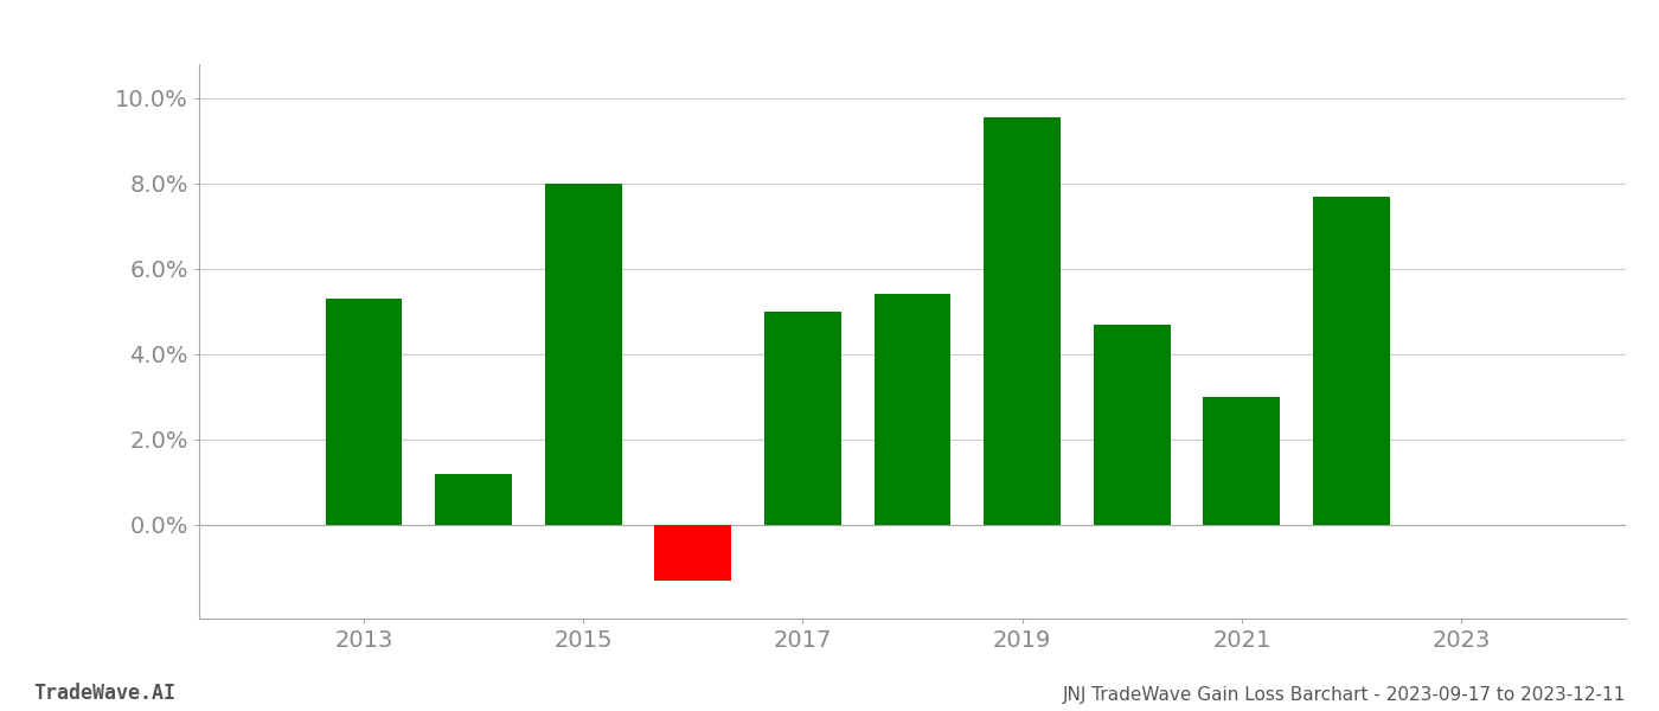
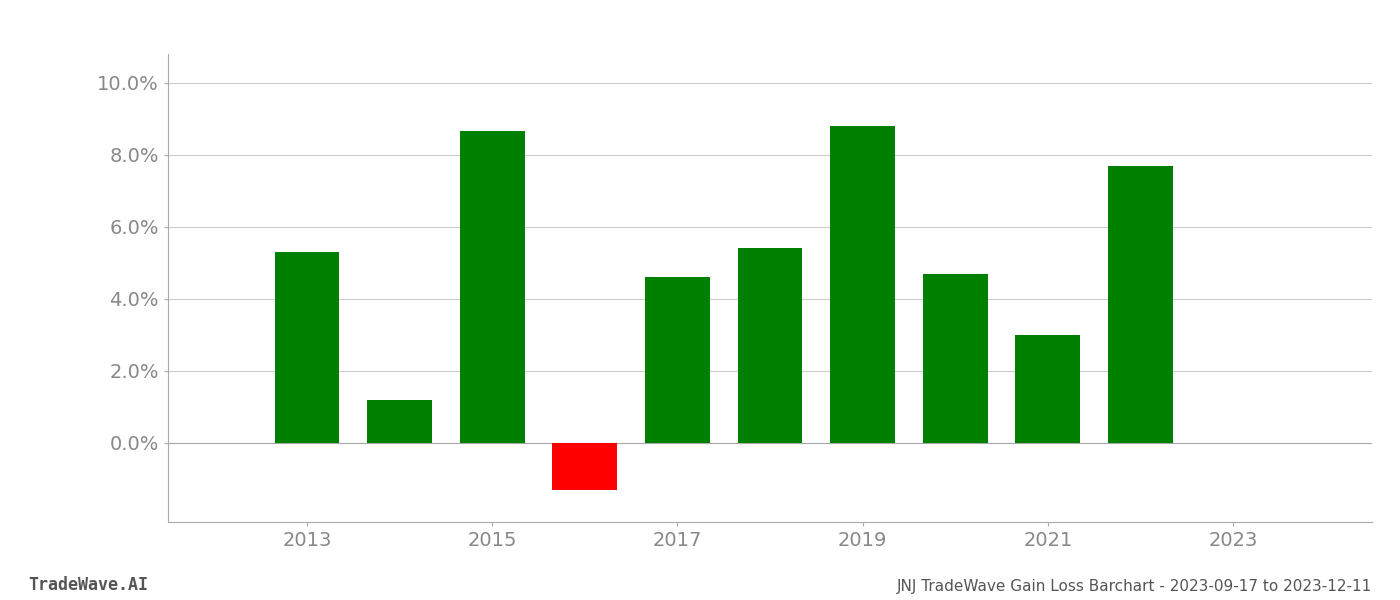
2015: 8.00% -> 8.65%
2017: 5.00% -> 4.60%
2019: 9.55% -> 8.80%
